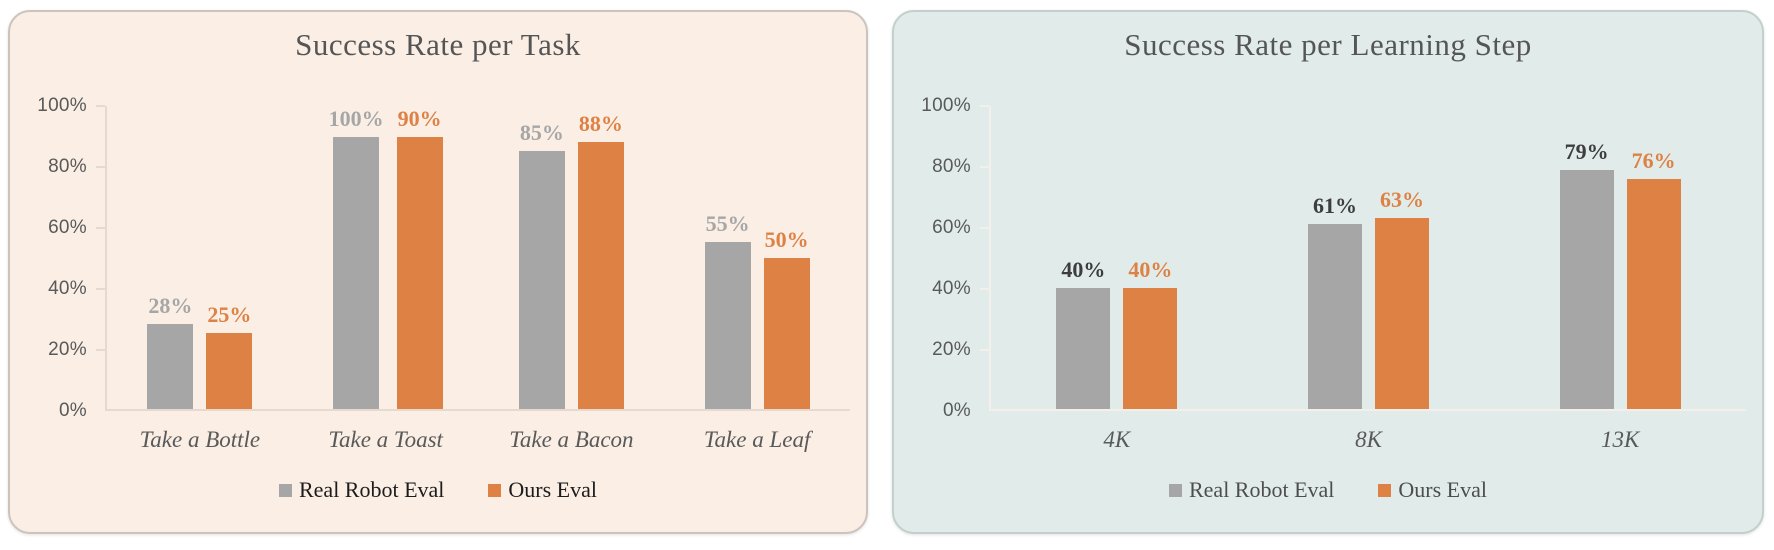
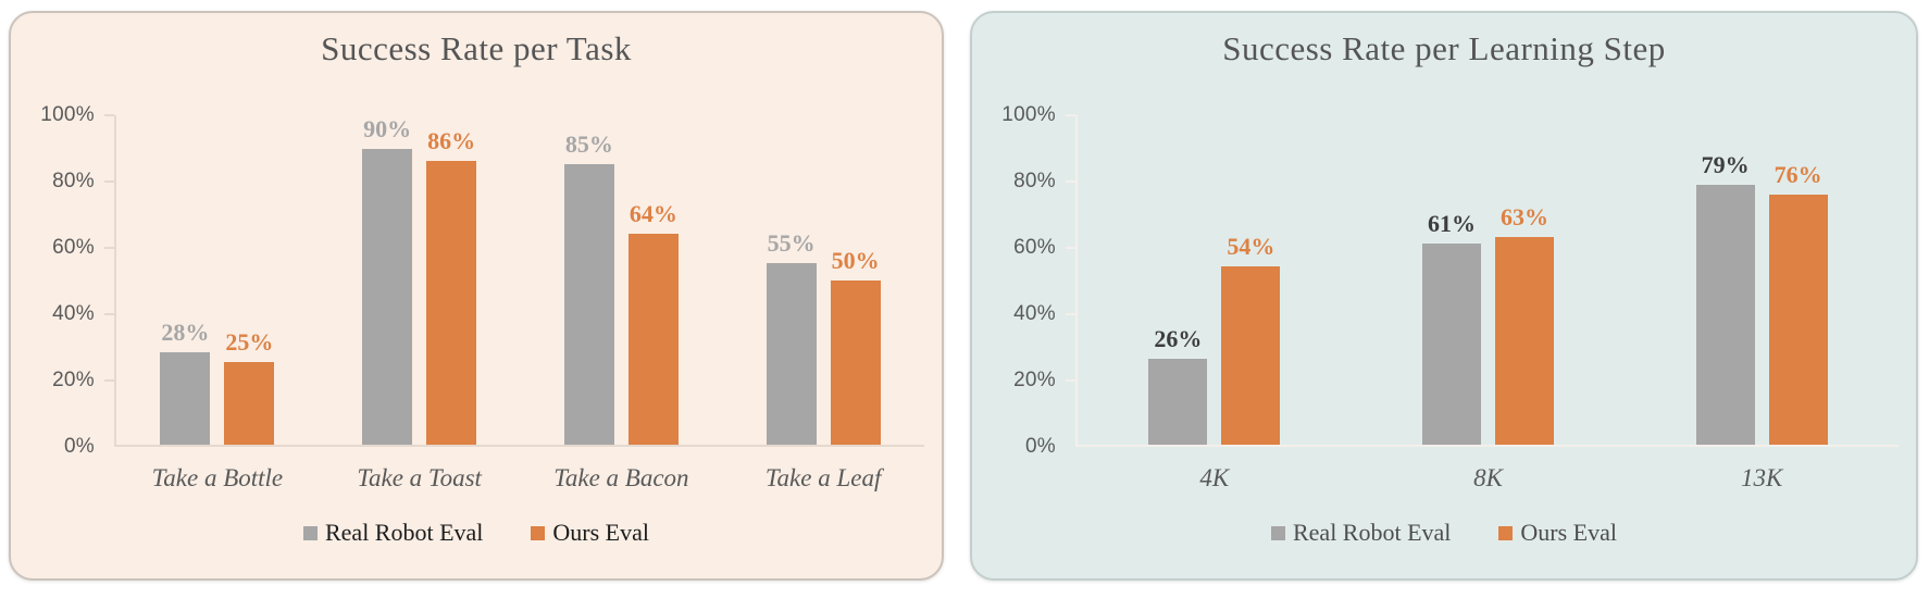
Success Rate per Task/Real Robot Eval/Take a Toast: 100% -> 90%
Success Rate per Task/Ours Eval/Take a Toast: 90% -> 86%
Success Rate per Task/Ours Eval/Take a Bacon: 88% -> 64%
Success Rate per Learning Step/Real Robot Eval/4K: 40% -> 26%
Success Rate per Learning Step/Ours Eval/4K: 40% -> 54%
